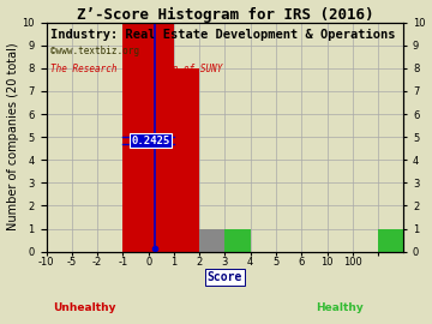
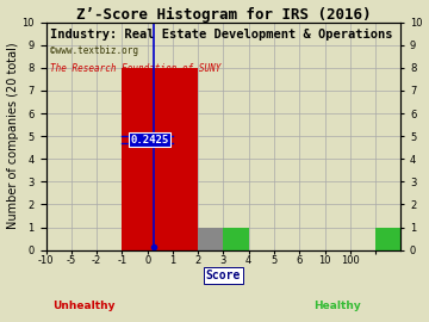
0: 10 -> 8
